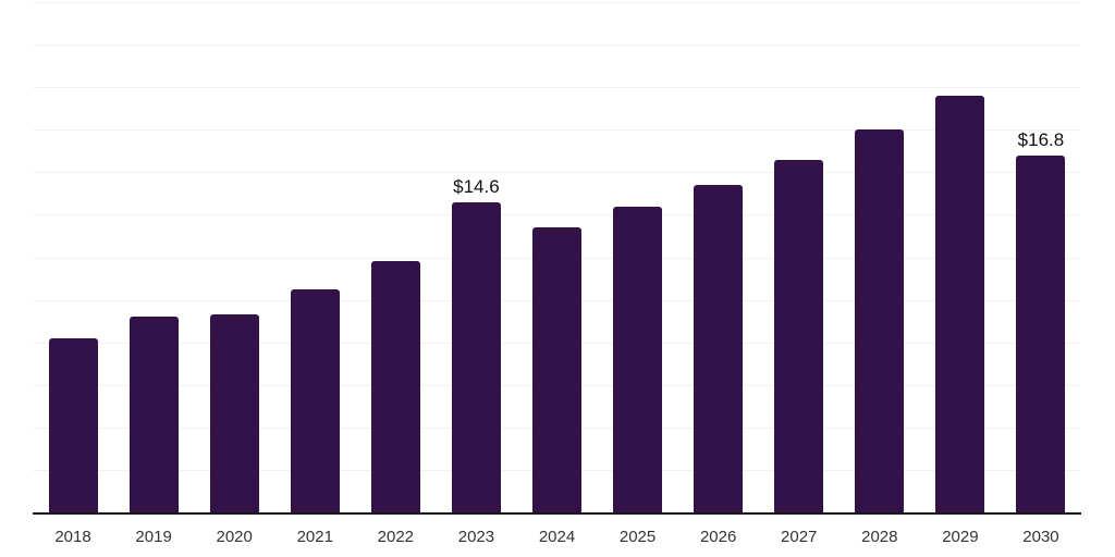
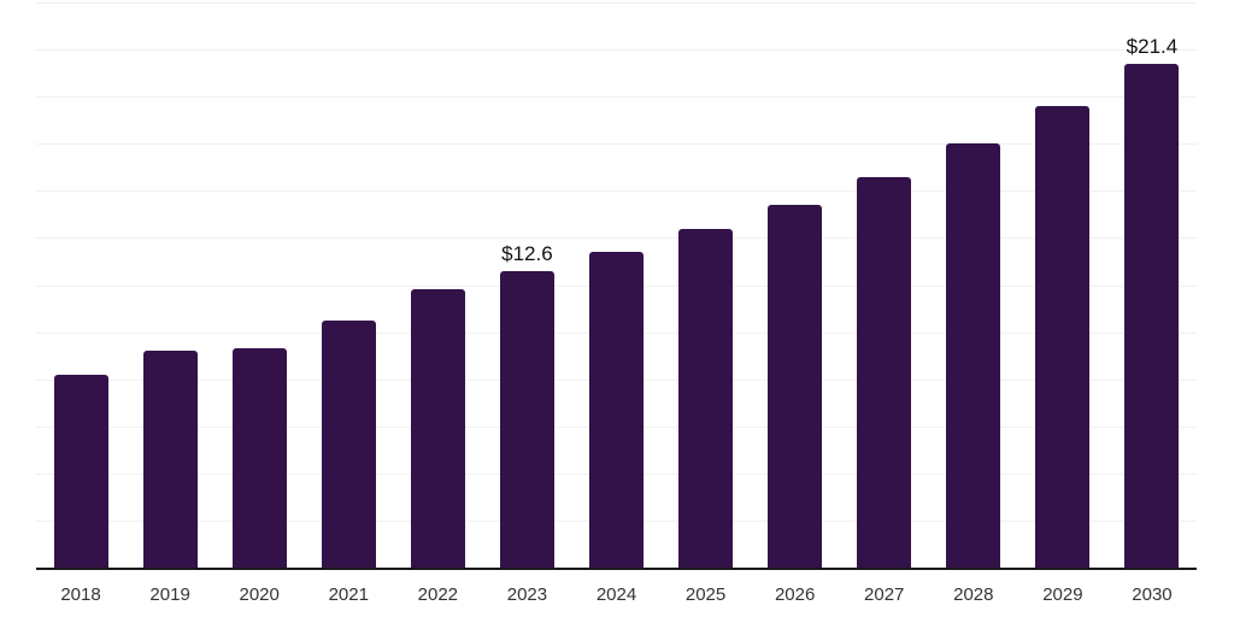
2023: $14.6 -> $12.6
2030: $16.8 -> $21.4
